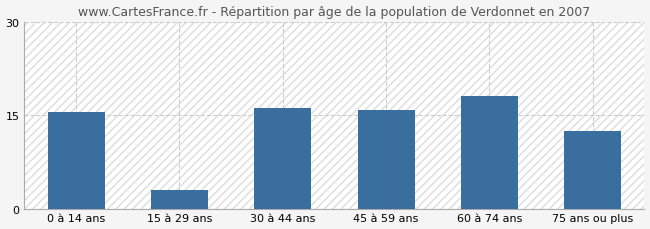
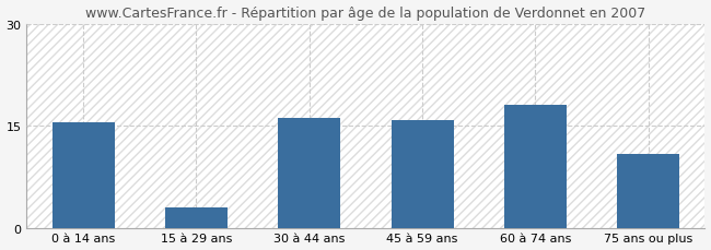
75 ans ou plus: 12.5 -> 10.8
